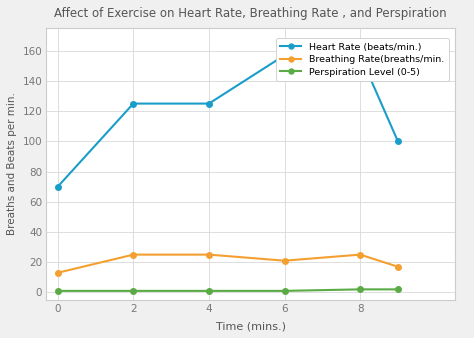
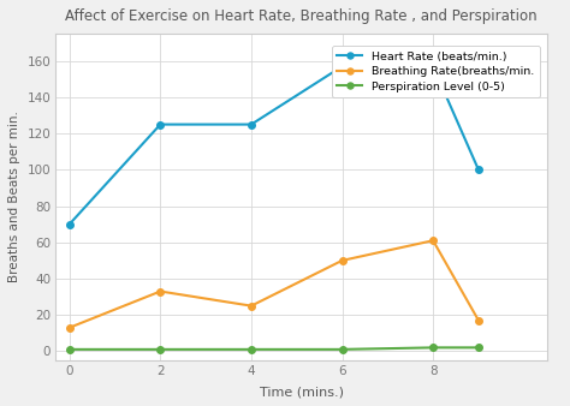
Breathing Rate(breaths/min./2: 25 -> 33
Breathing Rate(breaths/min./6: 21 -> 50
Breathing Rate(breaths/min./8: 25 -> 61
